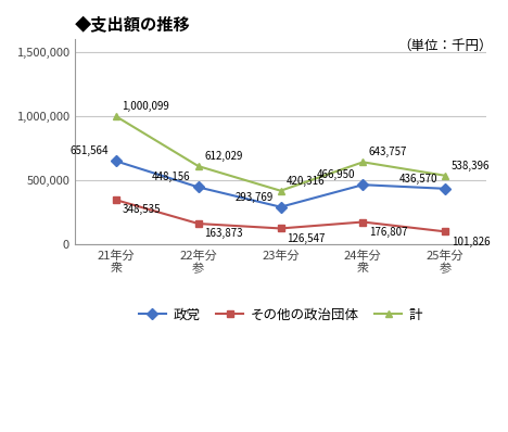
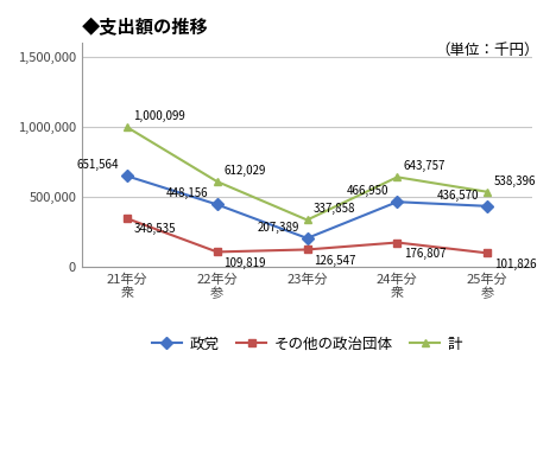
その他の政治団体/22年分 参: 163,873 -> 109,819
政党/23年分: 293,769 -> 207,389
計/23年分: 420,316 -> 337,858
